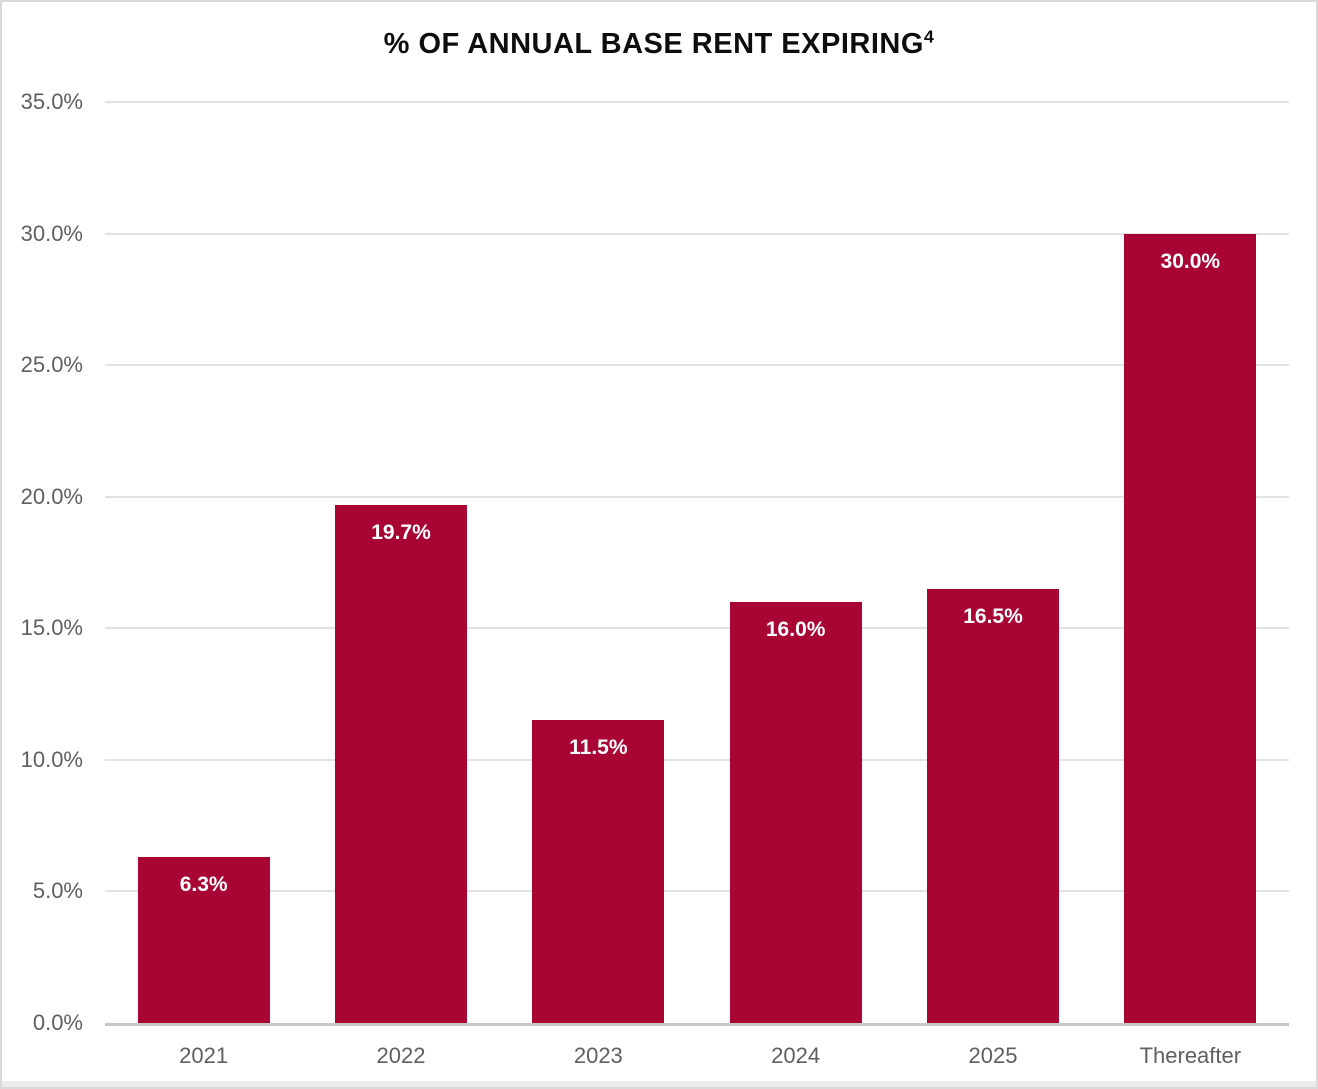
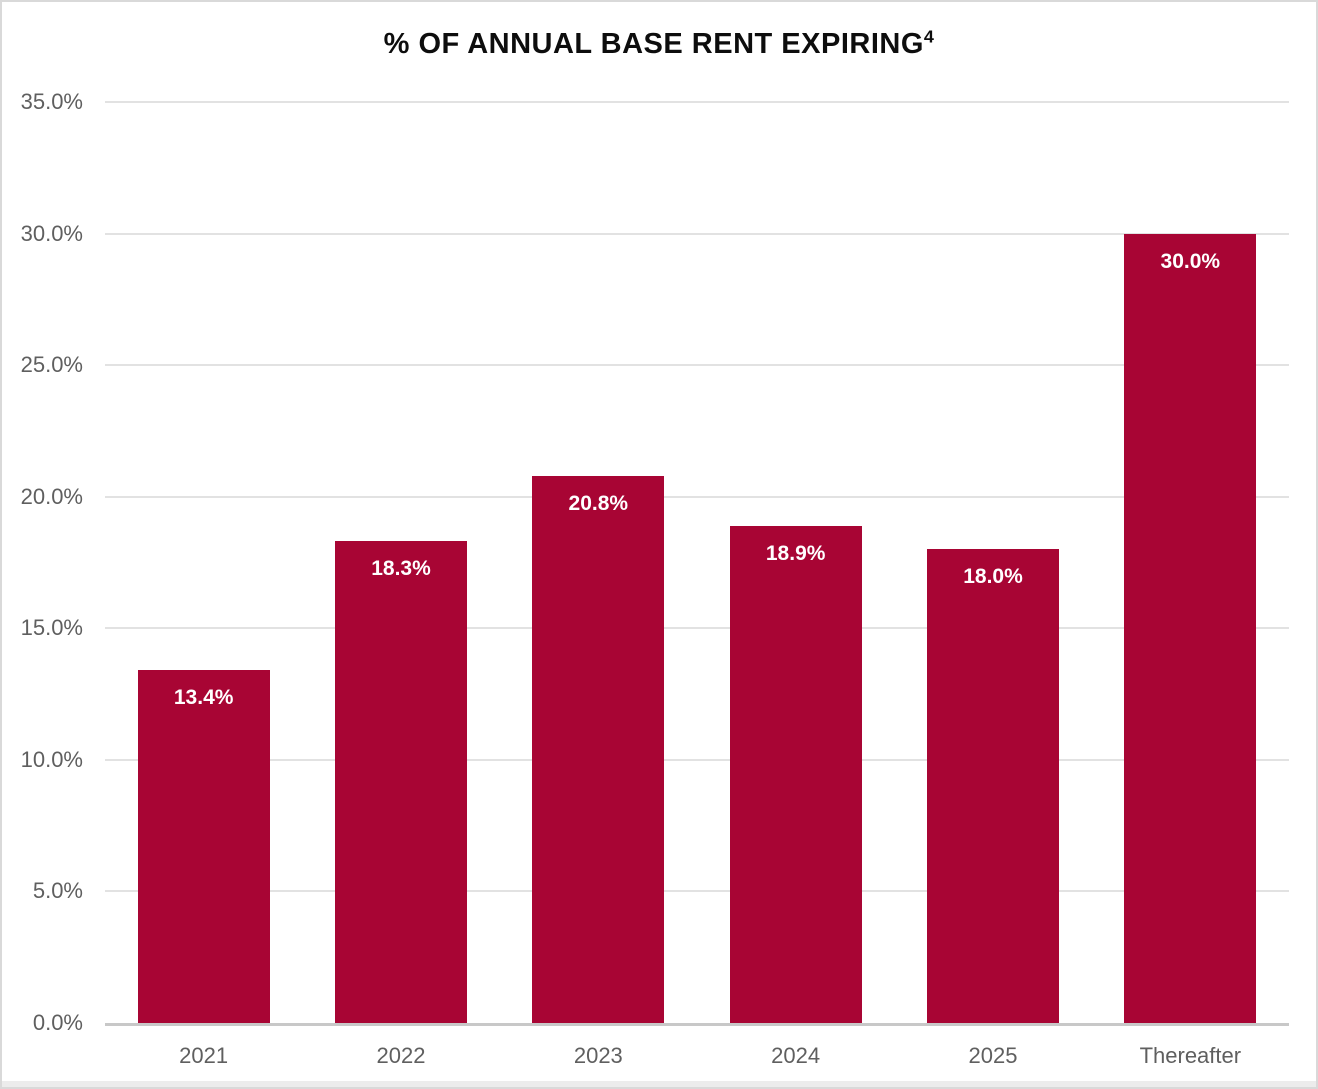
2021: 6.3% -> 13.4%
2022: 19.7% -> 18.3%
2023: 11.5% -> 20.8%
2024: 16.0% -> 18.9%
2025: 16.5% -> 18.0%
